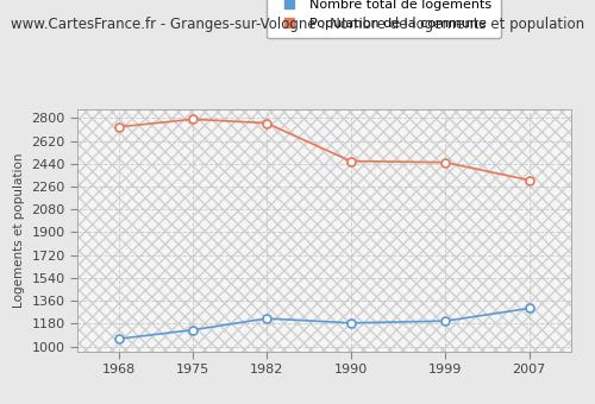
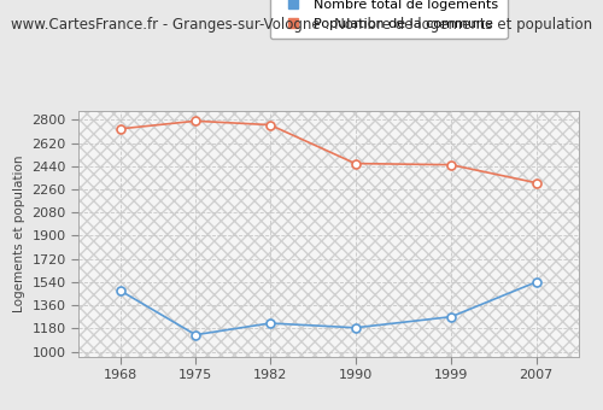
Nombre total de logements/1968: 1060 -> 1470
Nombre total de logements/1999: 1200 -> 1270
Nombre total de logements/2007: 1300 -> 1540
